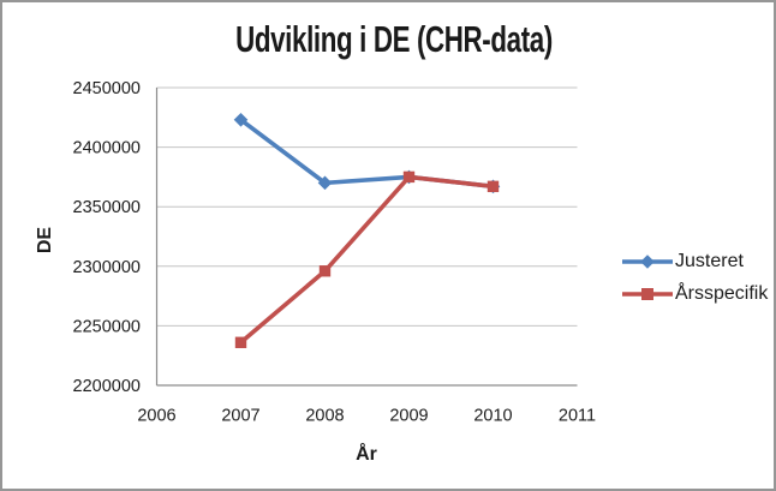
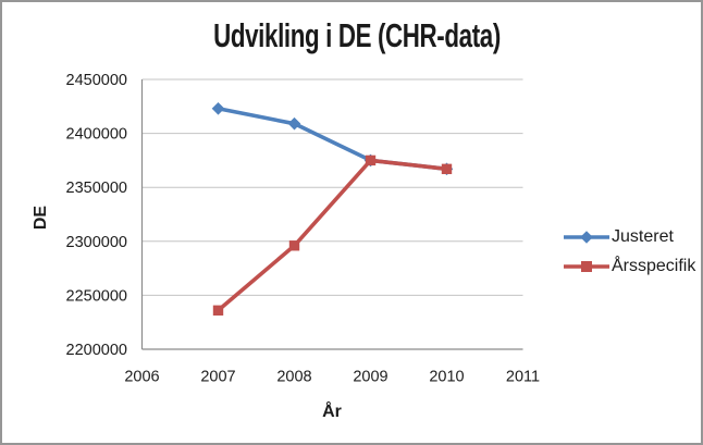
Justeret/2008: 2370000 -> 2410000
